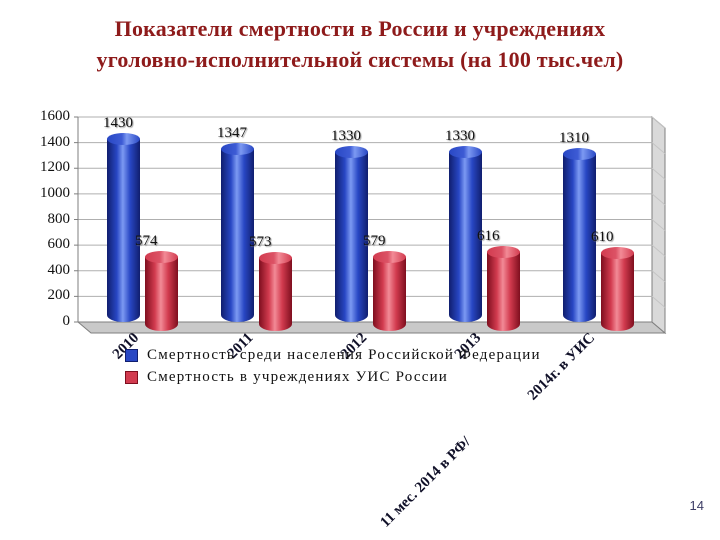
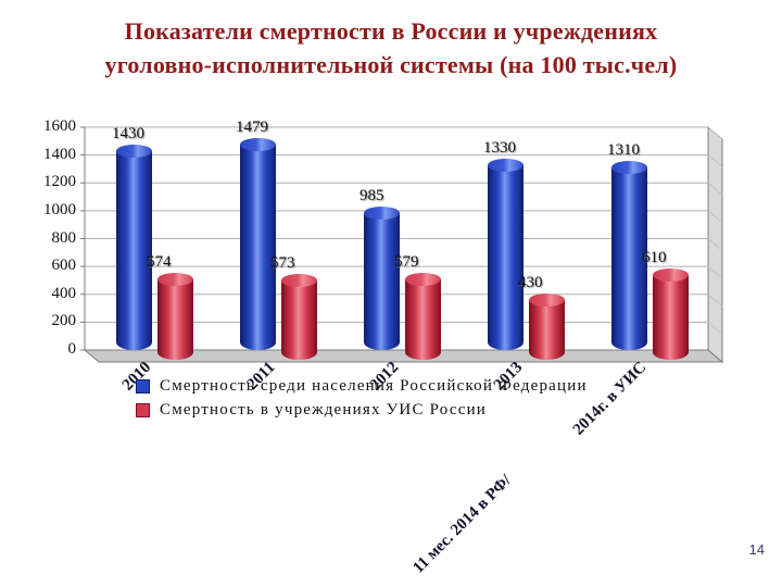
Смертность среди населения Российской Федерации/2011: 1347 -> 1479
Смертность среди населения Российской Федерации/2012: 1330 -> 985
Смертность в учреждениях УИС России/2013: 616 -> 430
